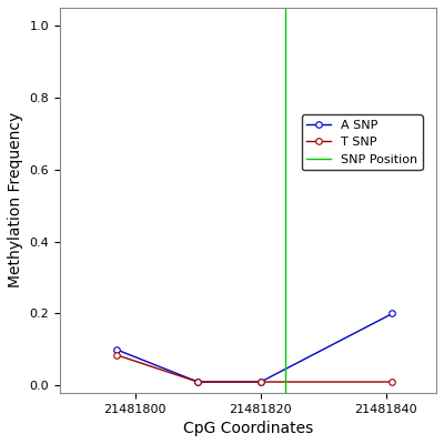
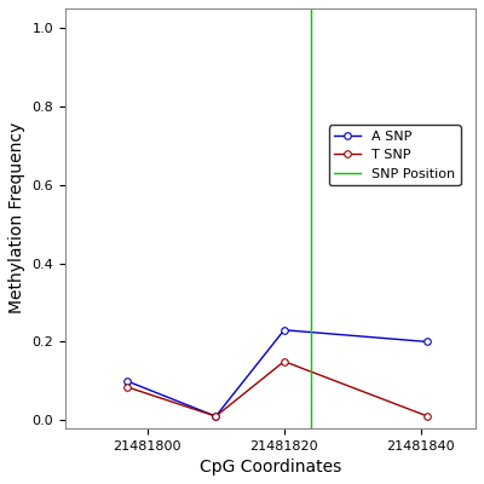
A SNP/21481820: 0.01 -> 0.23
T SNP/21481820: 0.010 -> 0.150
